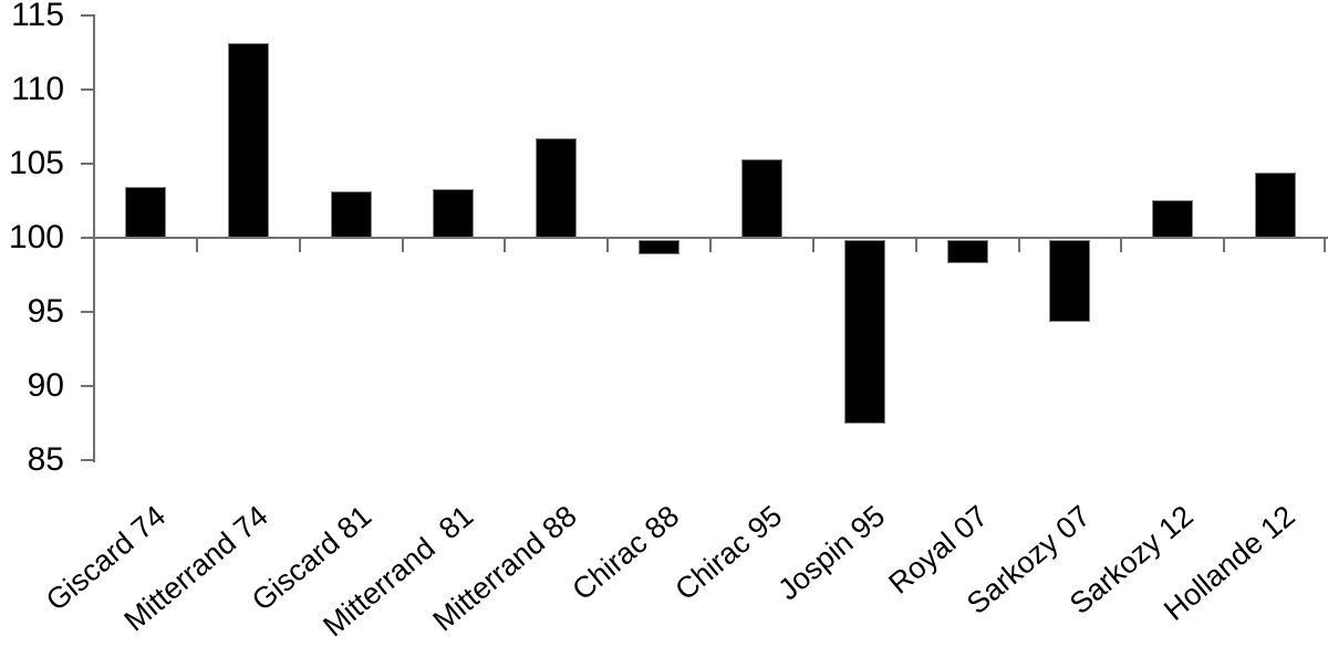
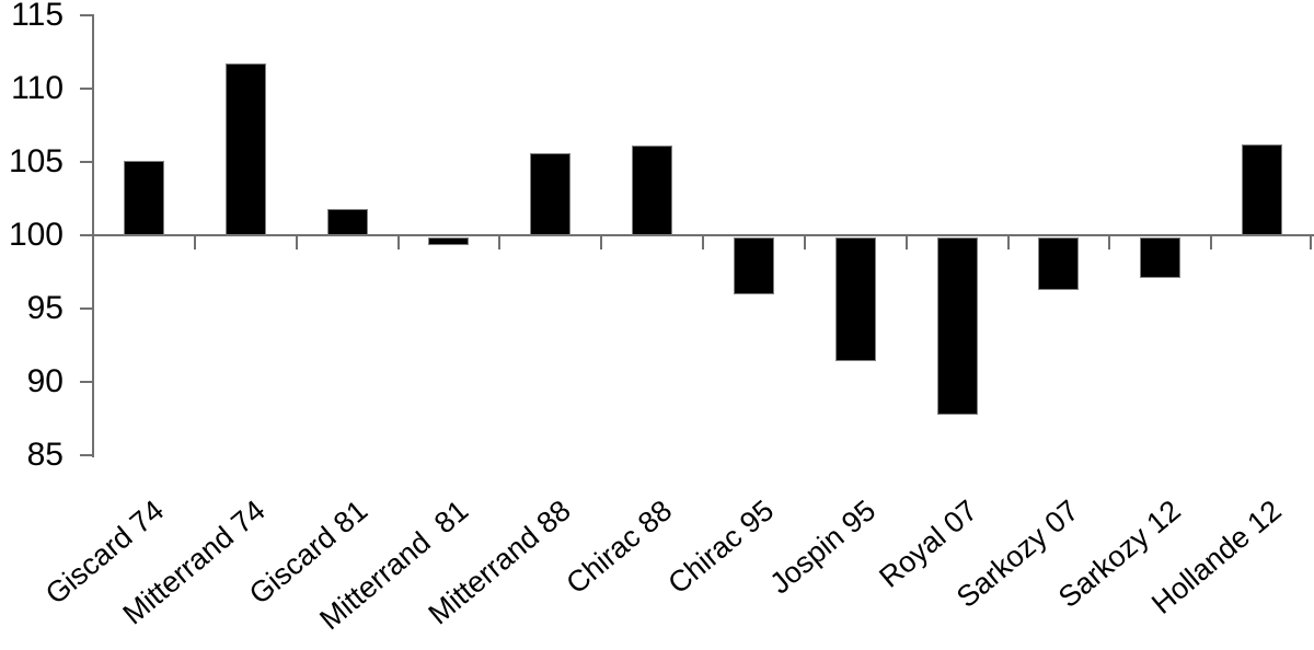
Giscard 74: 103.4 -> 105.1
Mitterrand 74: 113.1 -> 111.7
Giscard 81: 103.1 -> 101.8
Mitterrand 81: 103.3 -> 99.3
Mitterrand 88: 106.7 -> 105.6
Chirac 88: 98.9 -> 106.1
Chirac 95: 105.3 -> 96.0
Jospin 95: 87.5 -> 91.4
Royal 07: 98.3 -> 87.8
Sarkozy 07: 94.3 -> 96.3
Sarkozy 12: 102.5 -> 97.1
Hollande 12: 104.4 -> 106.2
